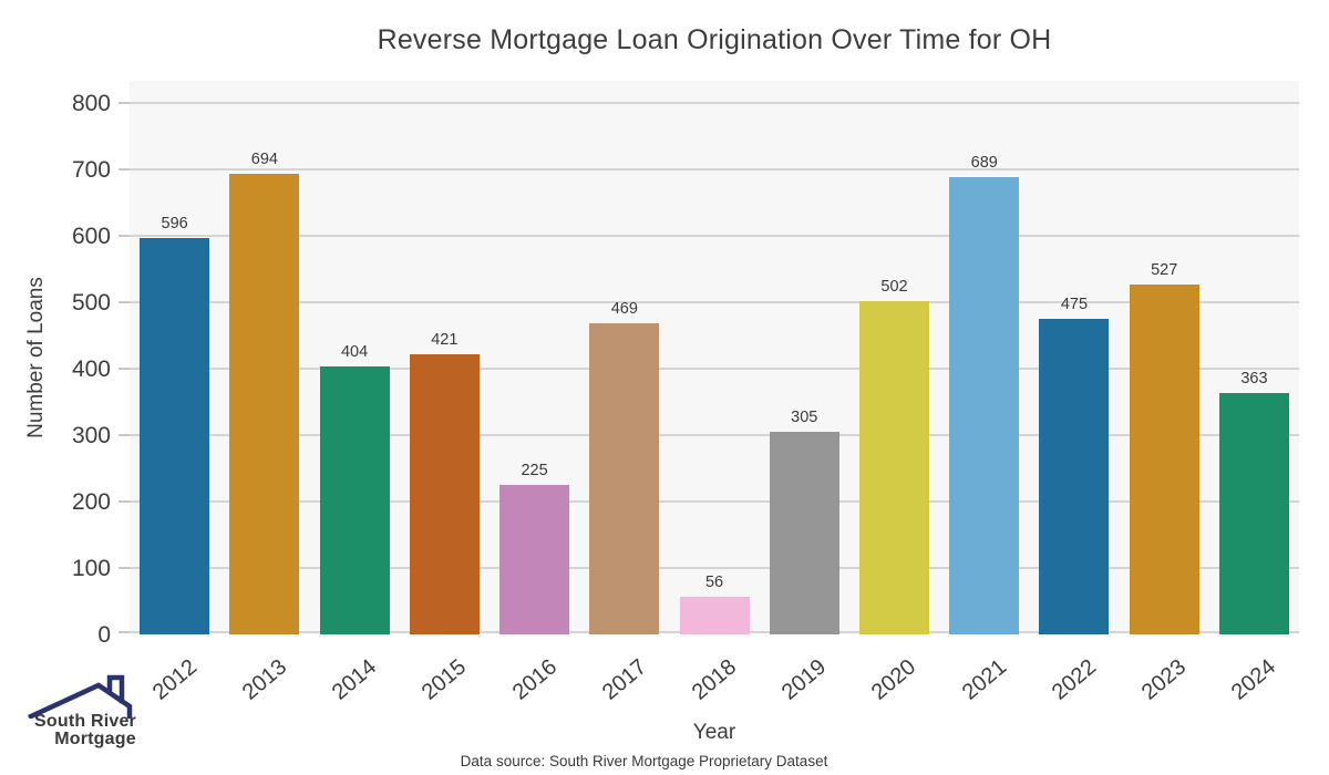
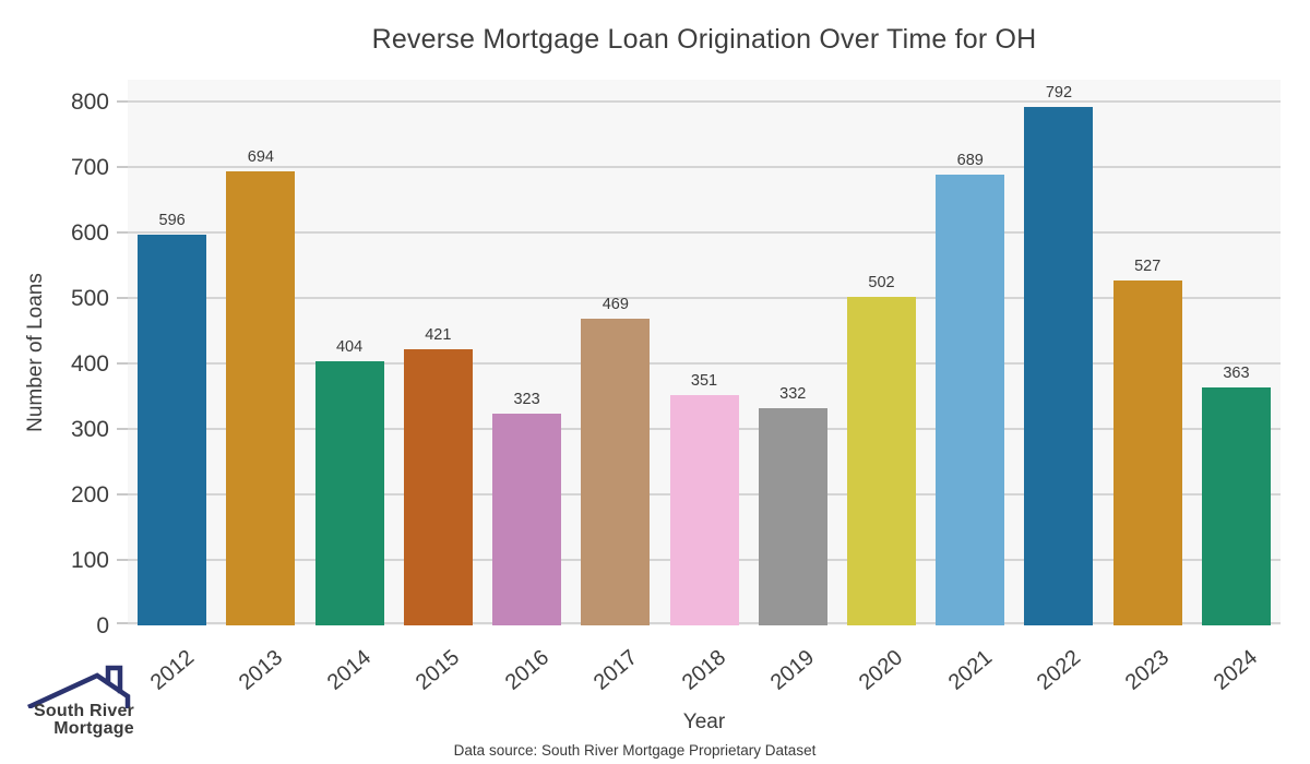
2016: 225 -> 323
2018: 56 -> 351
2019: 305 -> 332
2022: 475 -> 792
